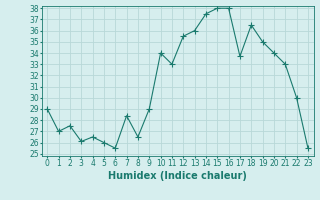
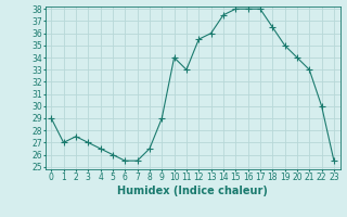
3: 26.1 -> 27.0
7: 28.4 -> 25.5
17: 33.7 -> 38.0
